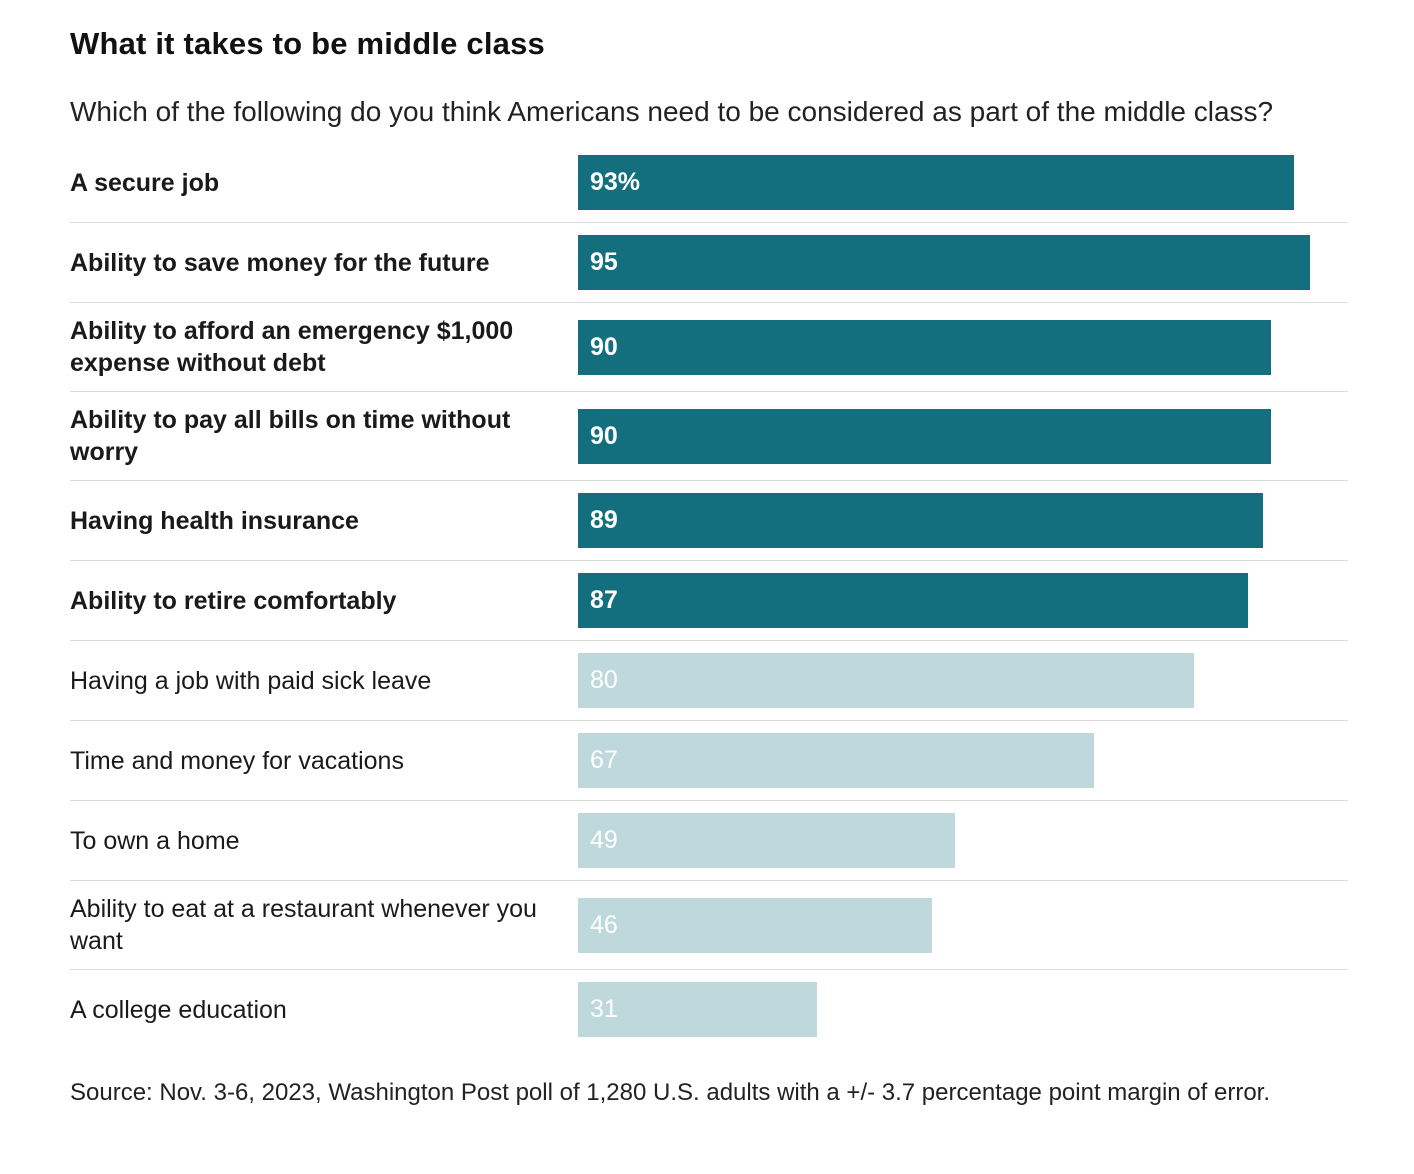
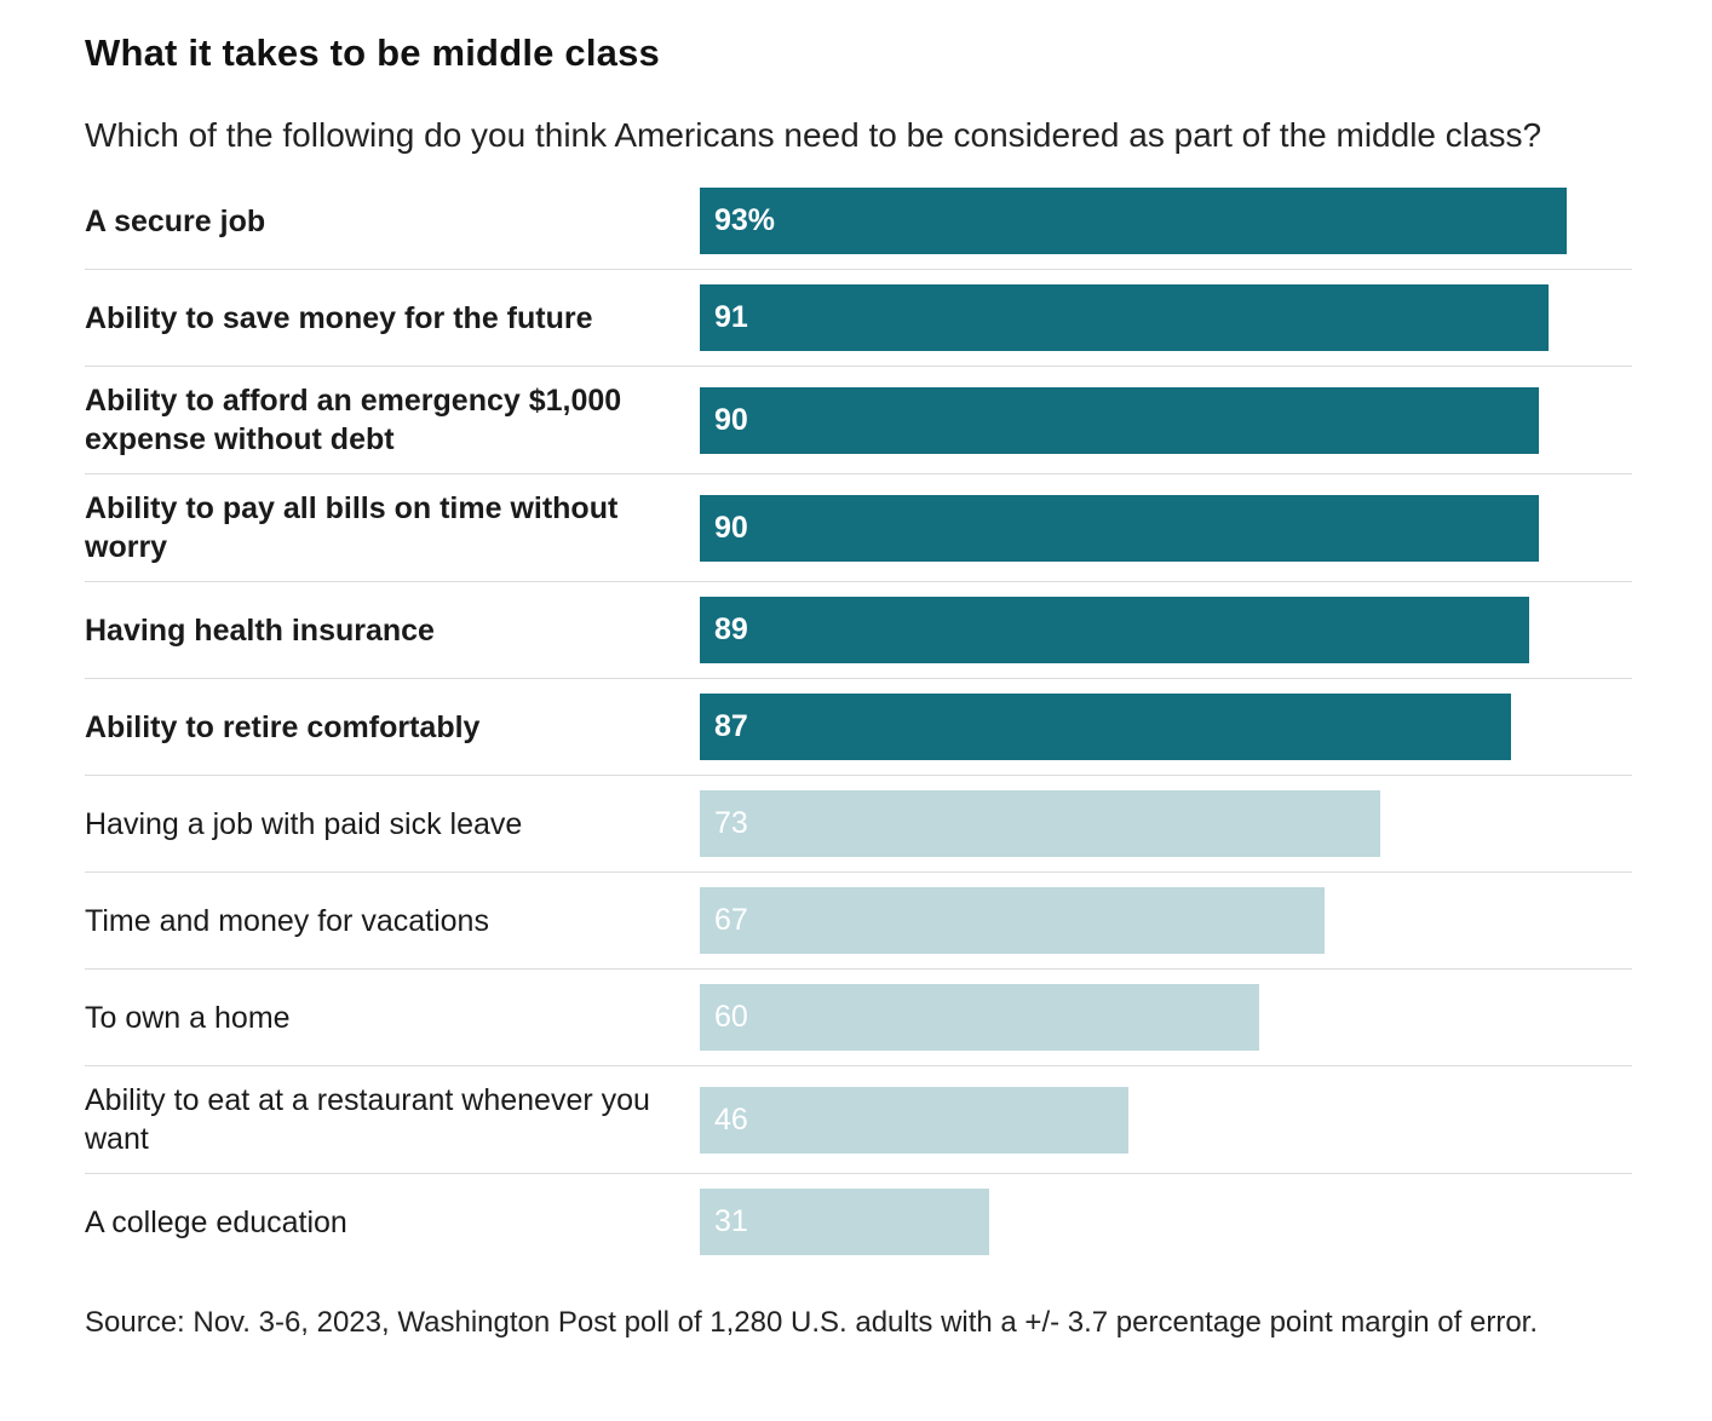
Ability to save money for the future: 95 -> 91
Having a job with paid sick leave: 80 -> 73
To own a home: 49 -> 60
